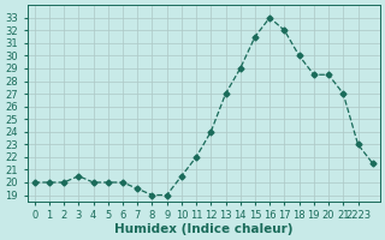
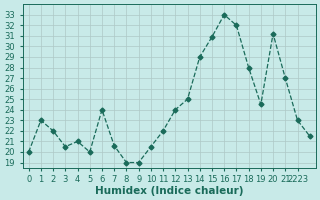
1: 20.0 -> 23.0
2: 20.0 -> 22.0
4: 20.0 -> 21.0
6: 20.0 -> 24.0
7: 19.5 -> 20.6
13: 27.0 -> 25.0
15: 31.5 -> 30.9
18: 30.0 -> 28.0
19: 28.5 -> 24.5
20: 28.5 -> 31.2
